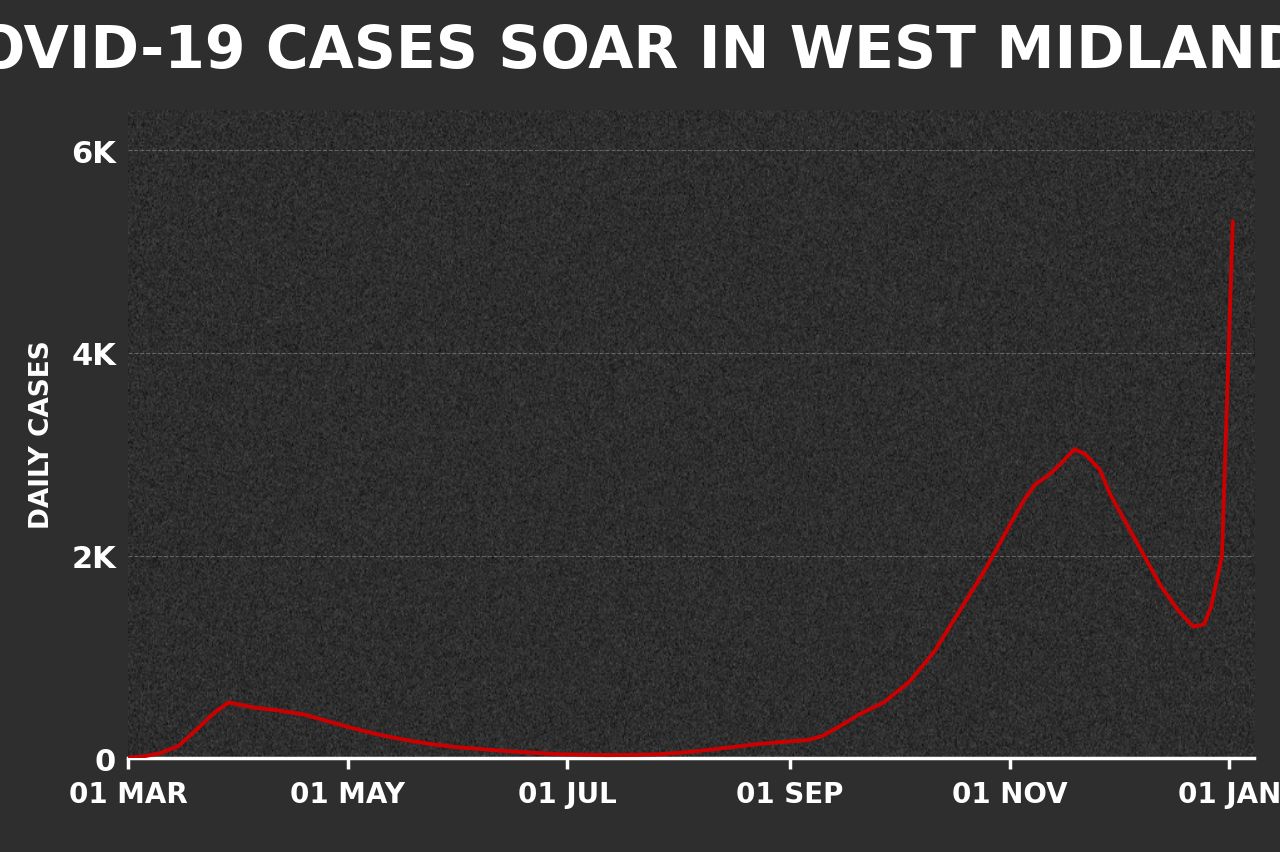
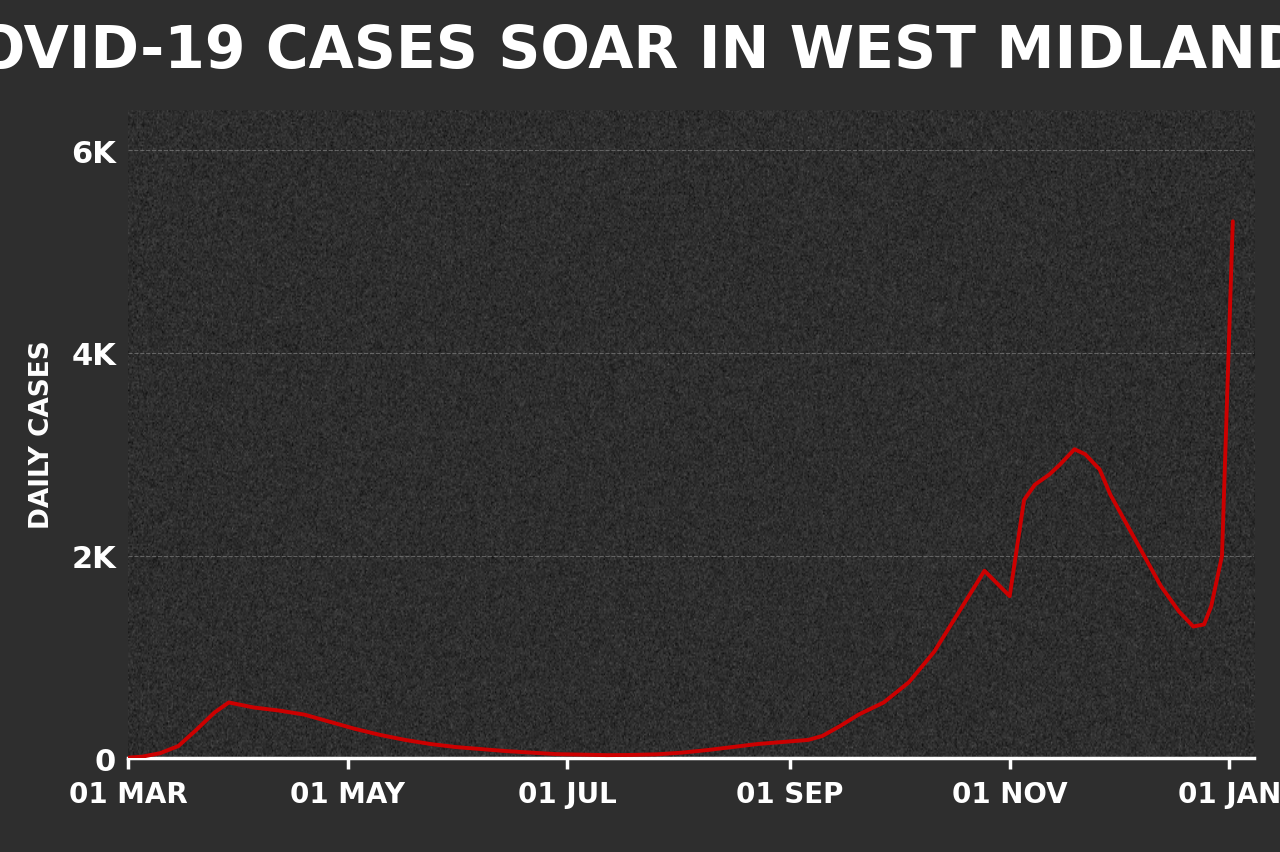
01 NOV: 2.30K -> 1.60K
